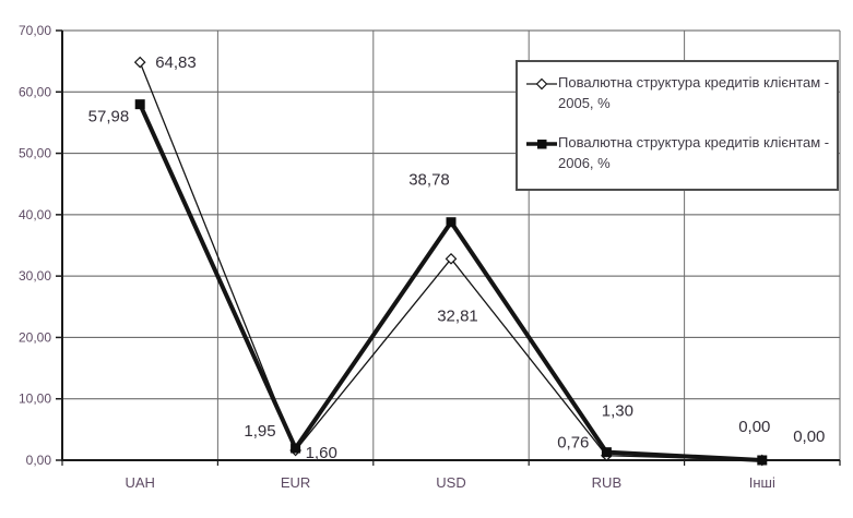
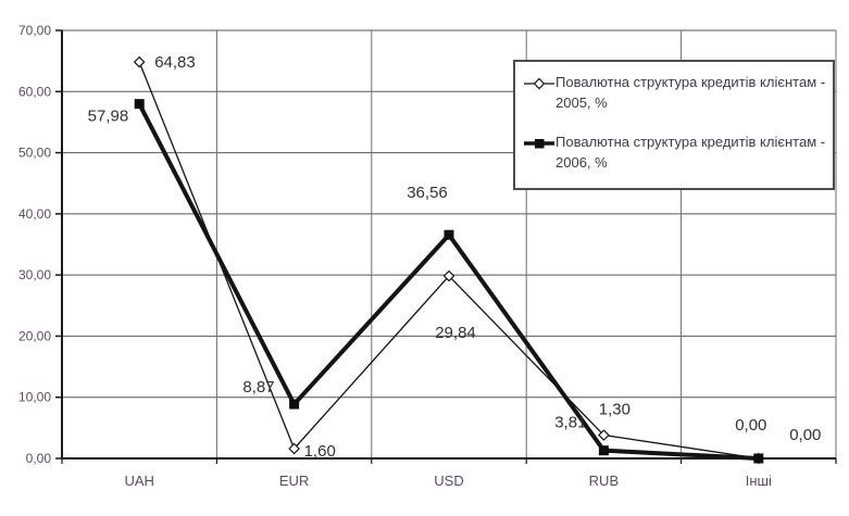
Повалютна структура кредитів клієнтам - 2006, %/EUR: 1,95 -> 8,87
Повалютна структура кредитів клієнтам - 2005, %/USD: 32,81 -> 29,84
Повалютна структура кредитів клієнтам - 2006, %/USD: 38,78 -> 36,56
Повалютна структура кредитів клієнтам - 2005, %/RUB: 0,76 -> 3,81
